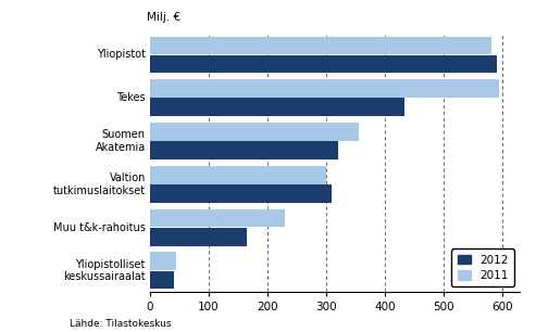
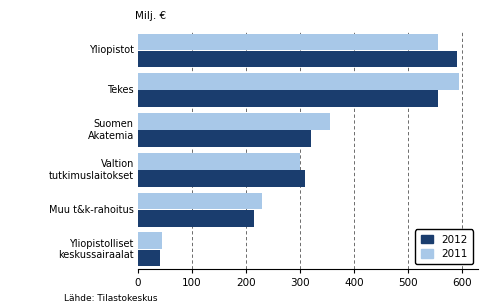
2011/Yliopistot: 582 -> 555
2012/Tekes: 434 -> 555
2012/Muu t&k-rahoitus: 164 -> 215
